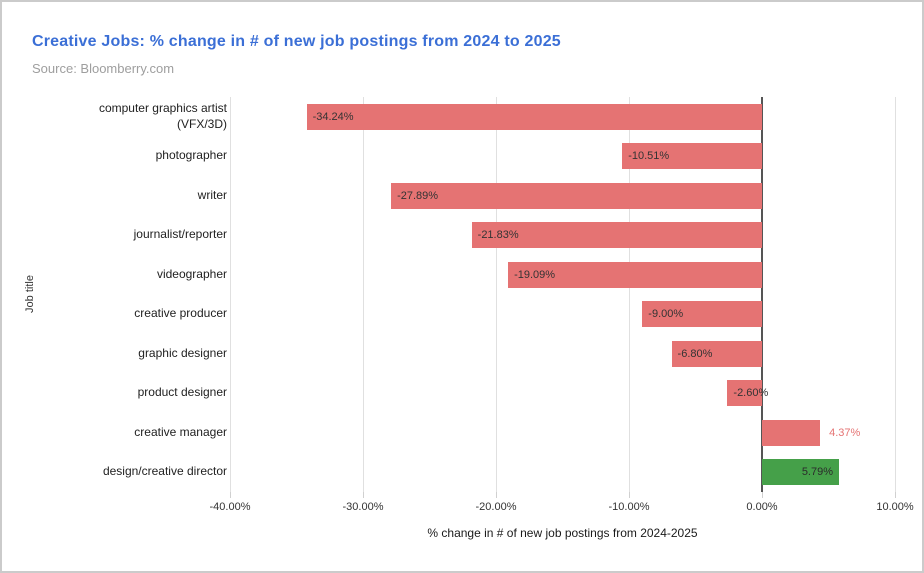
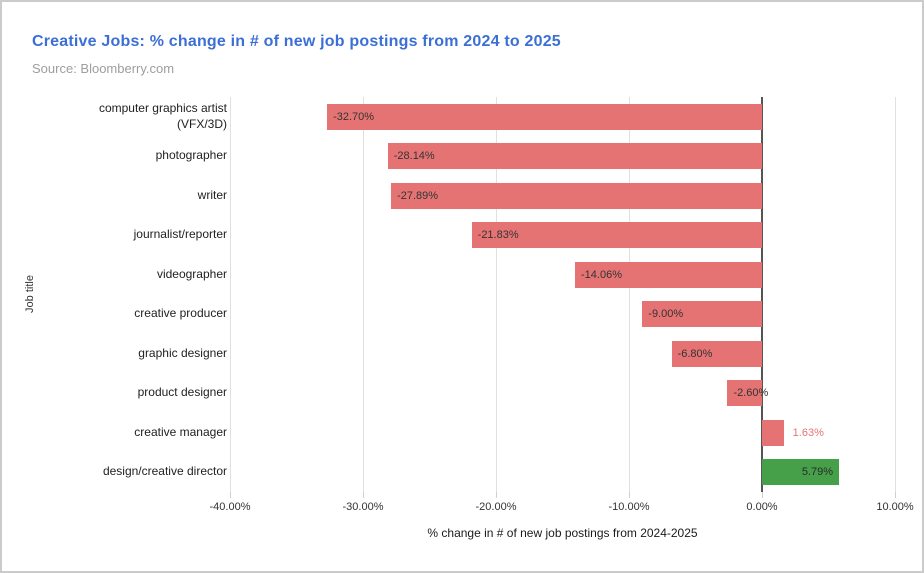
computer graphics artist (VFX/3D): -34.24% -> -32.70%
photographer: -10.51% -> -28.14%
videographer: -19.09% -> -14.06%
creative manager: 4.37% -> 1.63%
